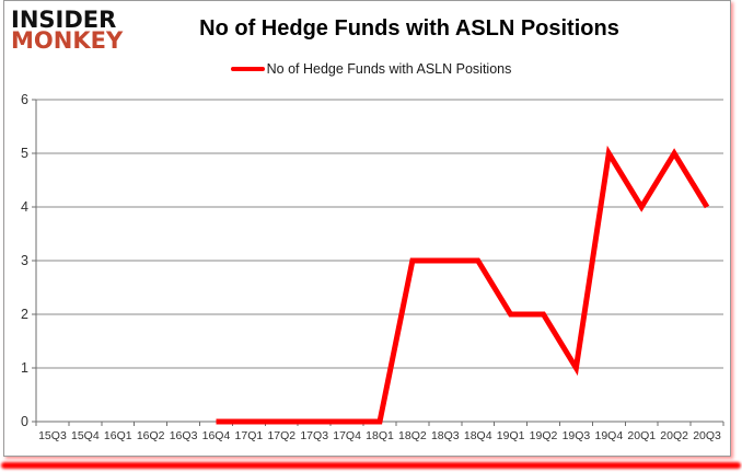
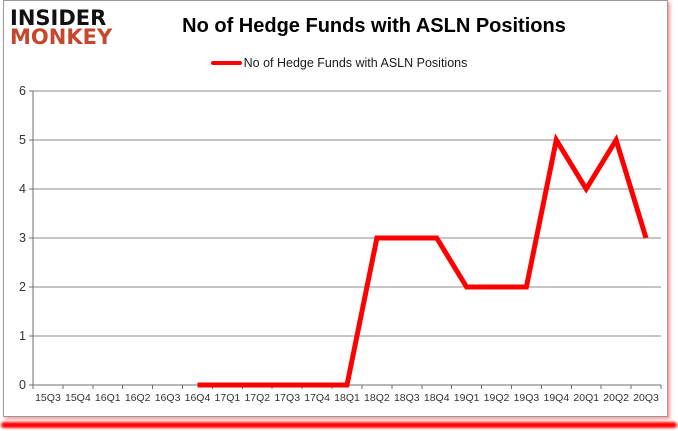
19Q3: 1 -> 2
20Q3: 4 -> 3
